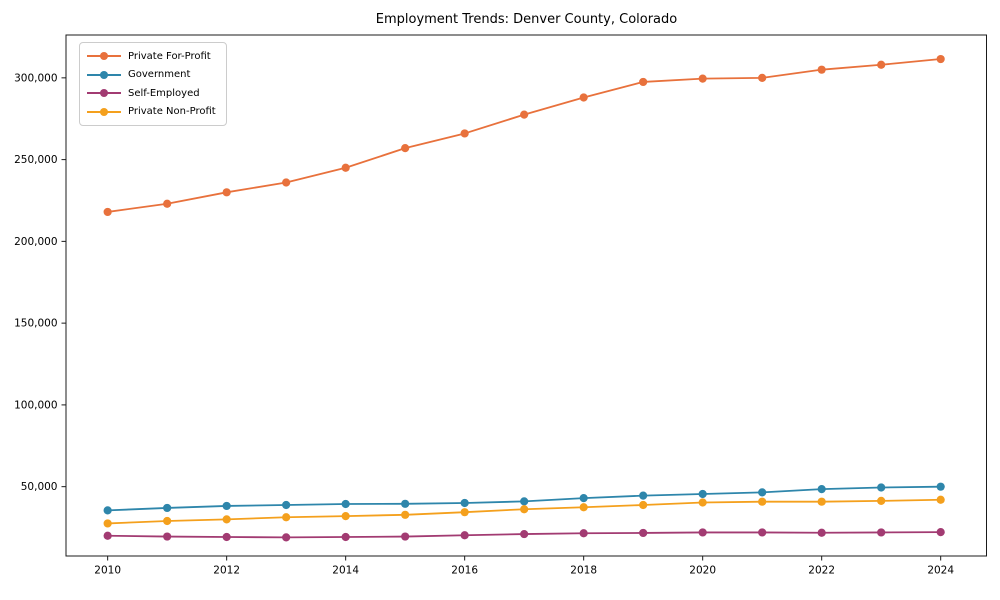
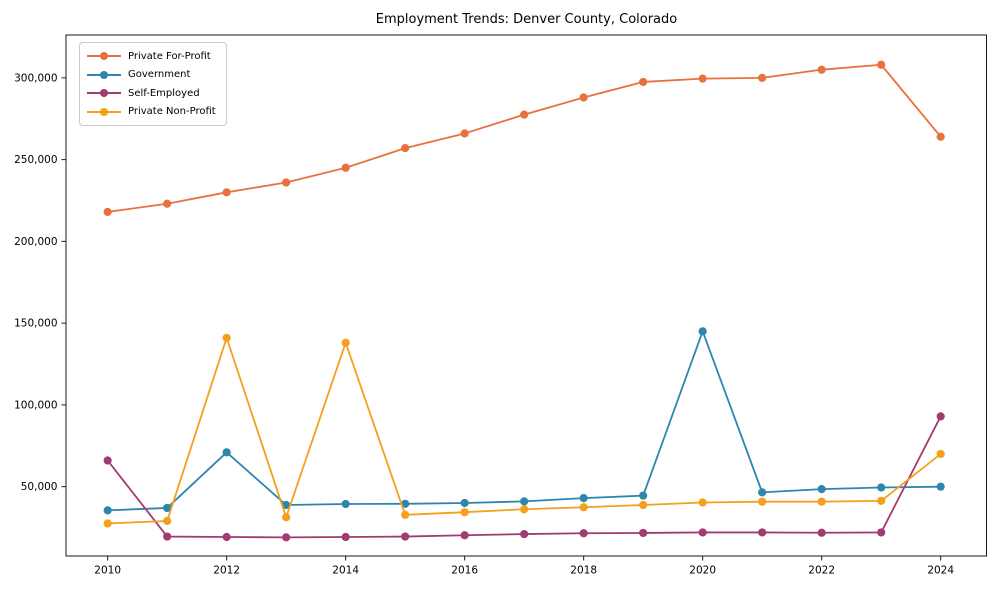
Self-Employed/2010: 20000 -> 66000
Government/2012: 38000 -> 71000
Private Non-Profit/2012: 30000 -> 141000
Private Non-Profit/2014: 32000 -> 138000
Government/2020: 46000 -> 145000
Private For-Profit/2024: 312000 -> 264000
Self-Employed/2024: 22000 -> 93000
Private Non-Profit/2024: 42000 -> 70000
